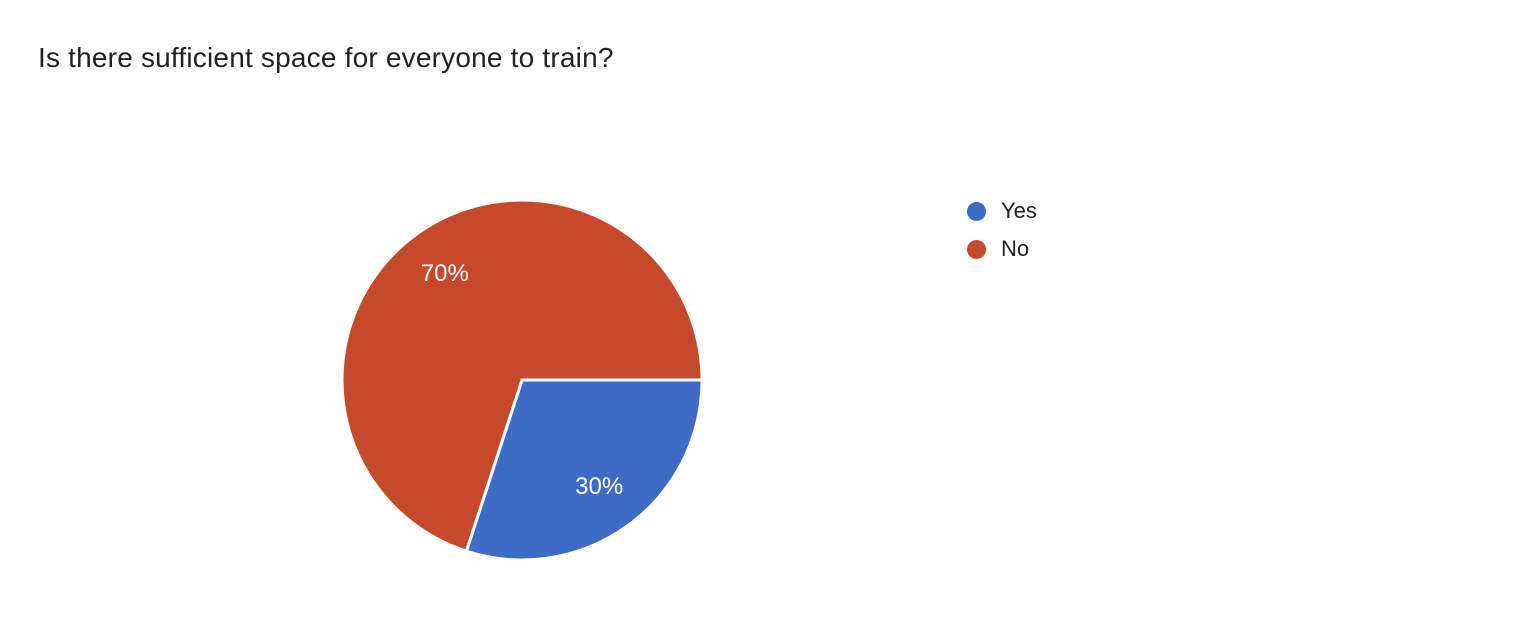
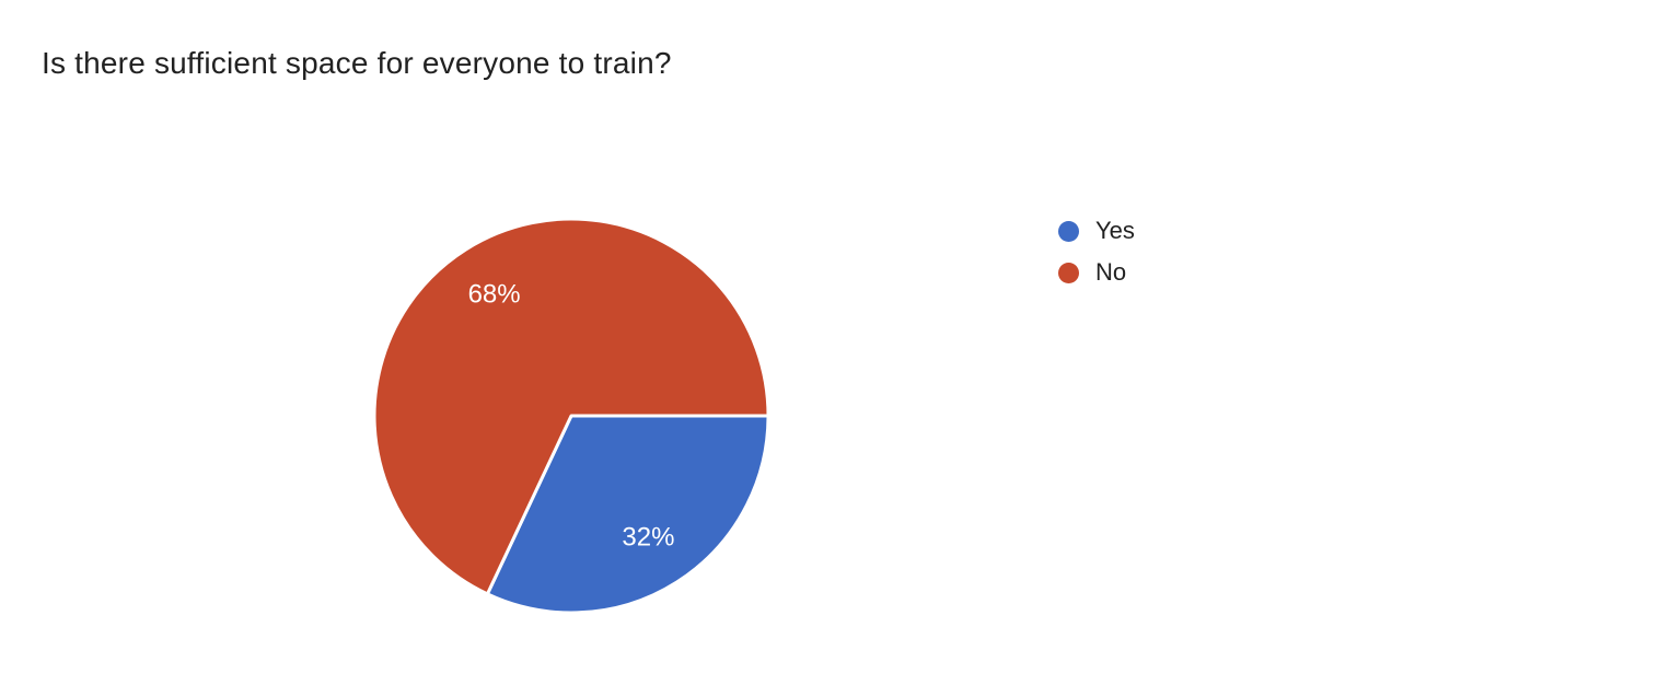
Yes: 30% -> 32%
No: 70% -> 68%
